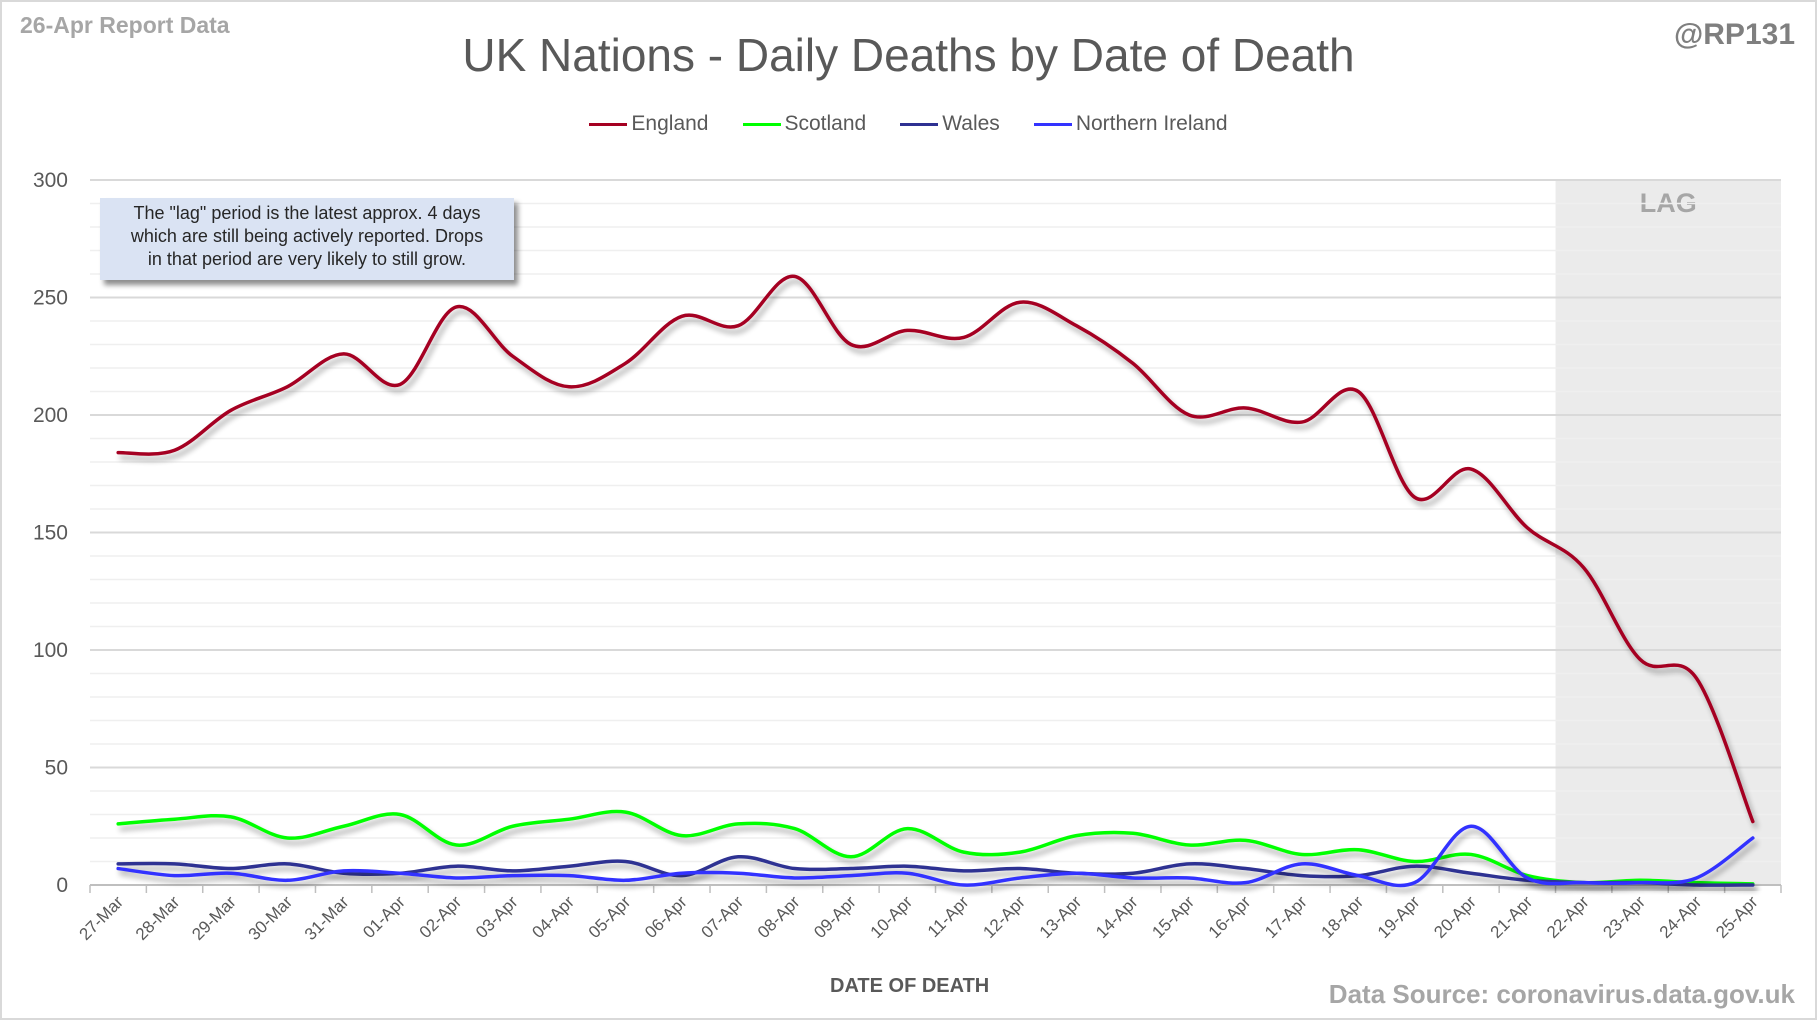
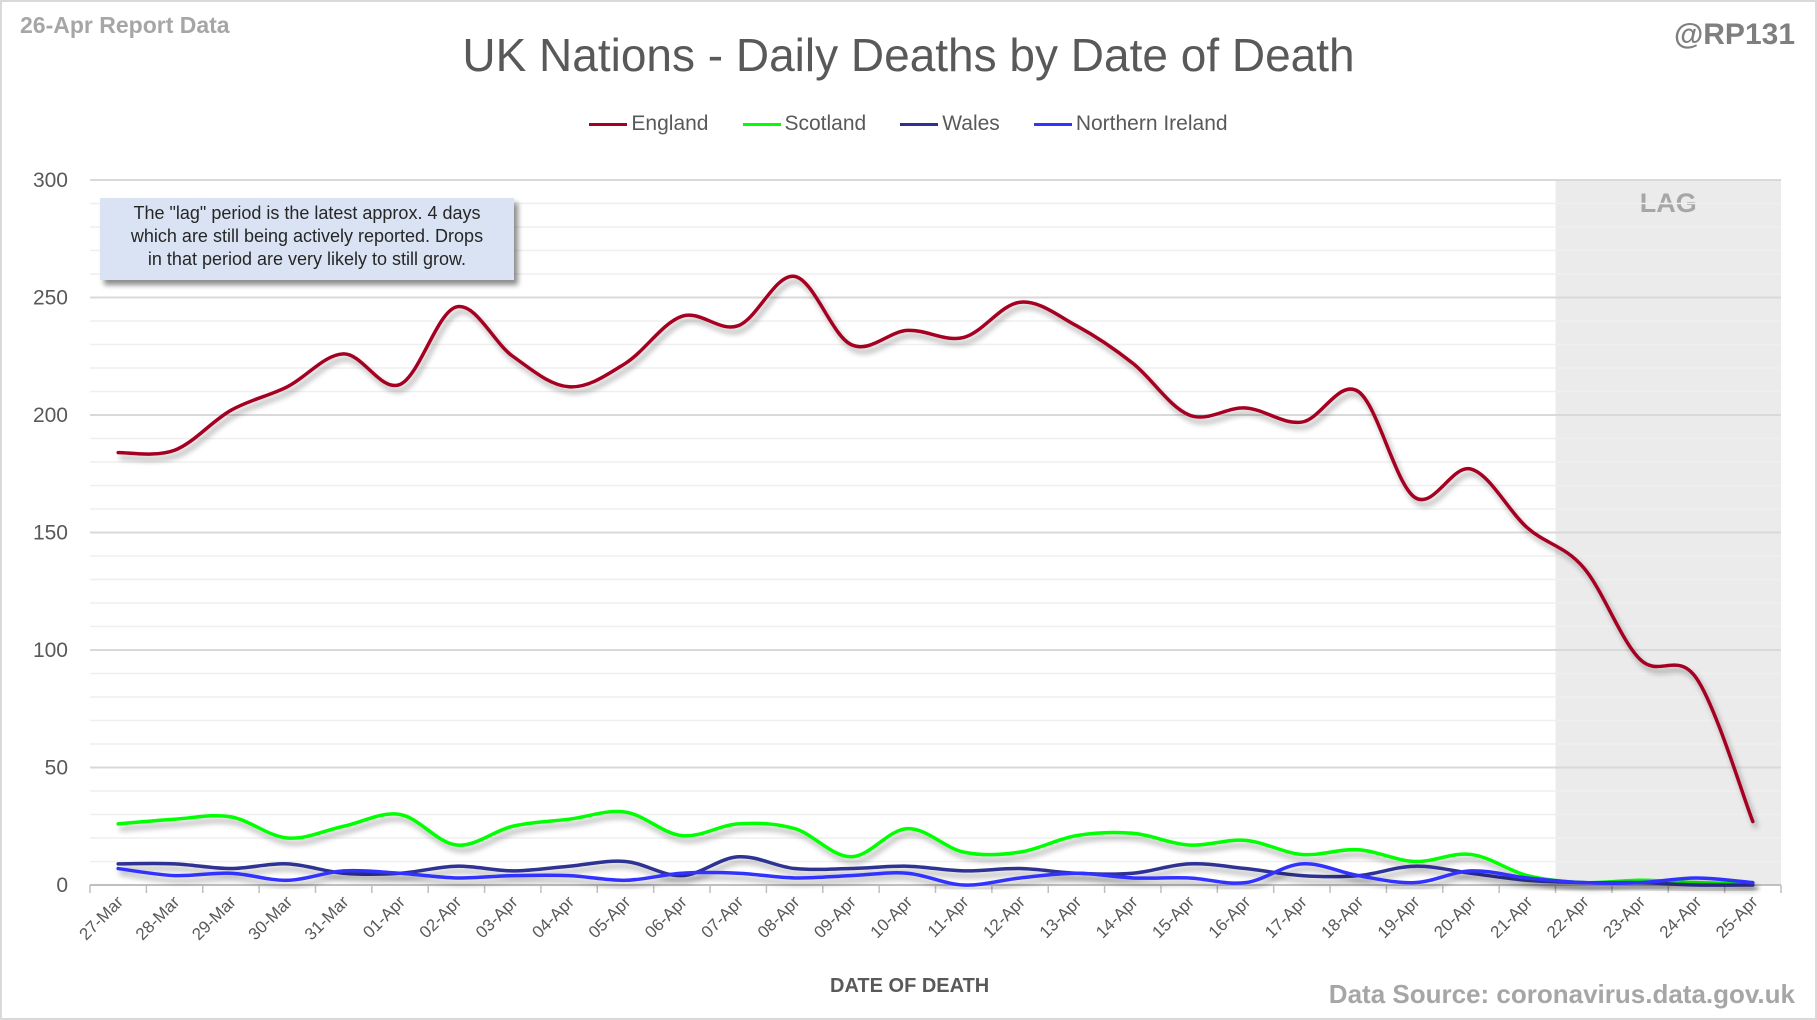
Northern Ireland/20-Apr: 25 -> 6
Northern Ireland/25-Apr: 20 -> 1
